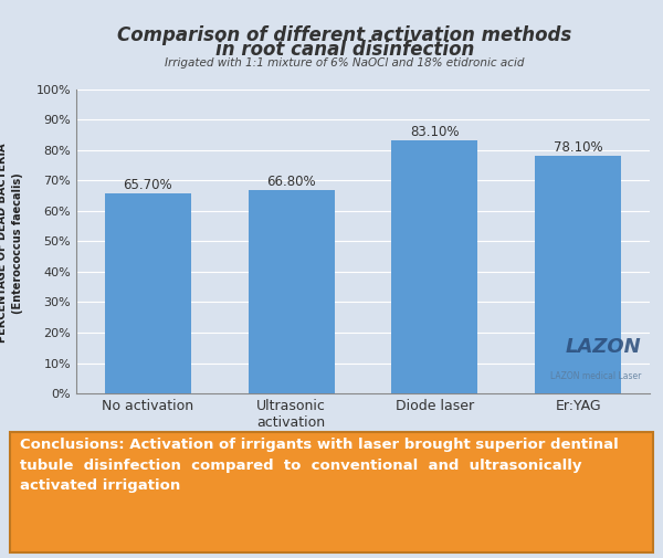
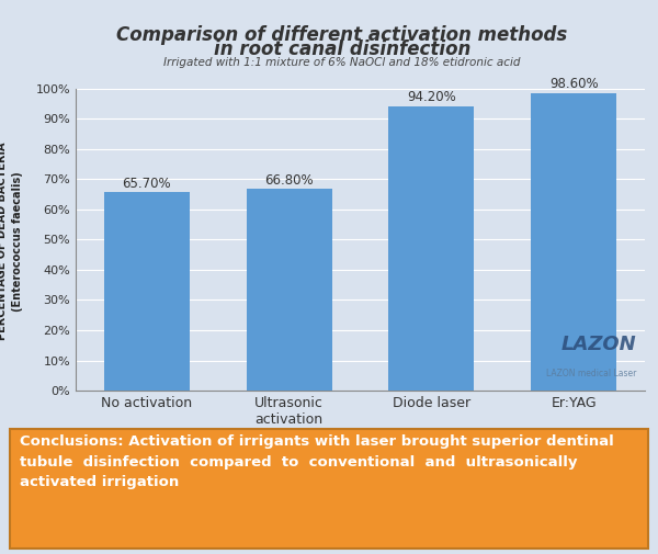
Diode laser: 83.10% -> 94.20%
Er:YAG: 78.10% -> 98.60%
